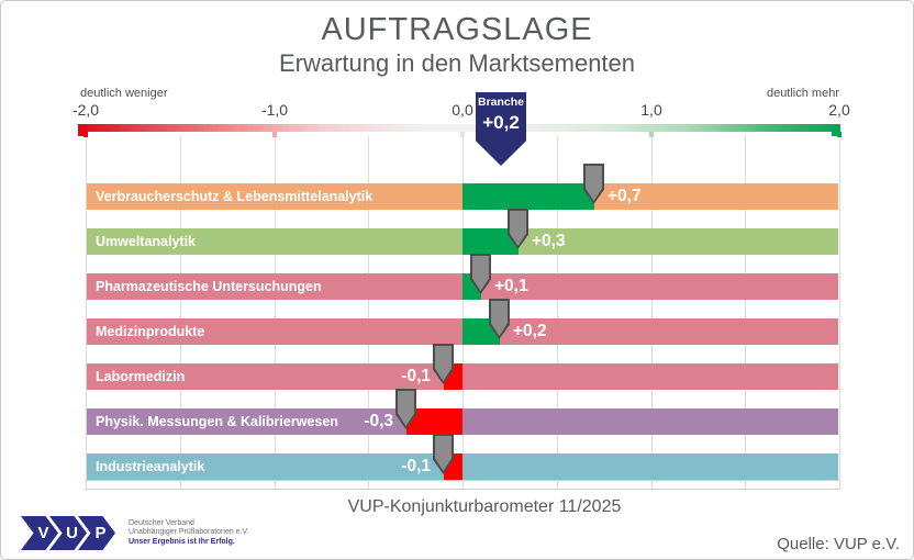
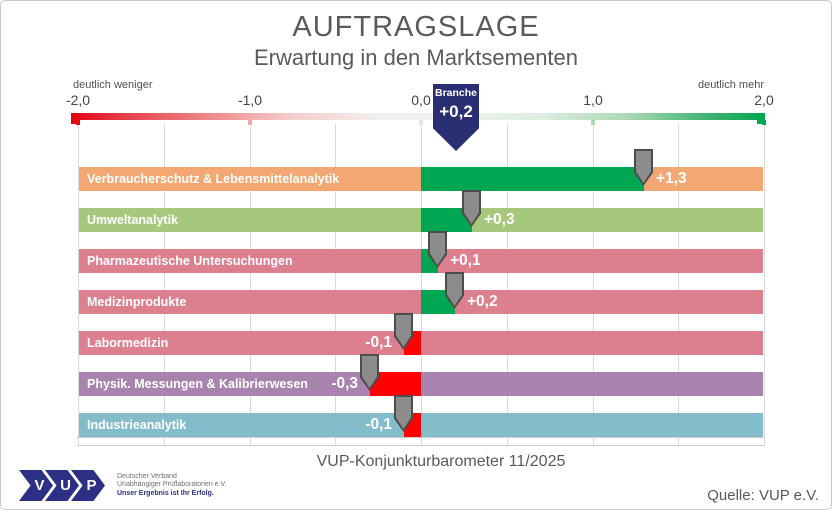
Verbraucherschutz & Lebensmittelanalytik: +0,7 -> +1,3
